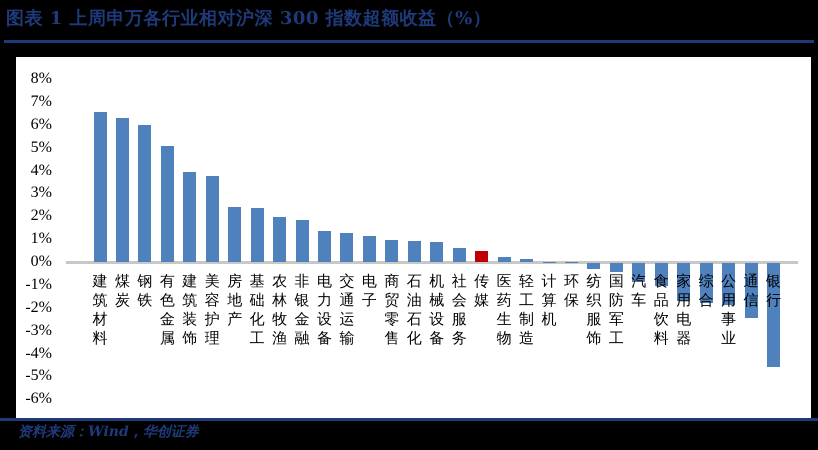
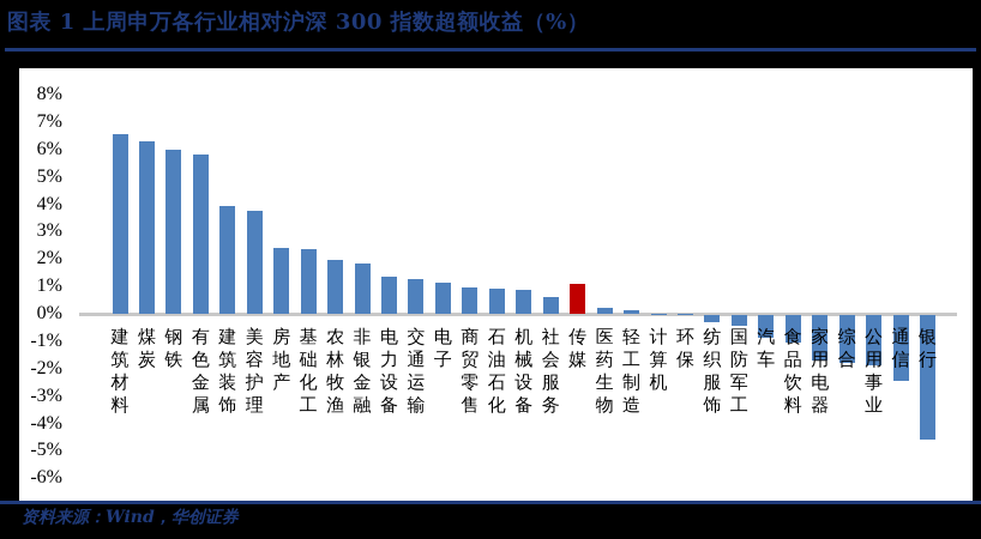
有色金属: 5.0% -> 5.8%
传媒: 0.5% -> 1.1%
